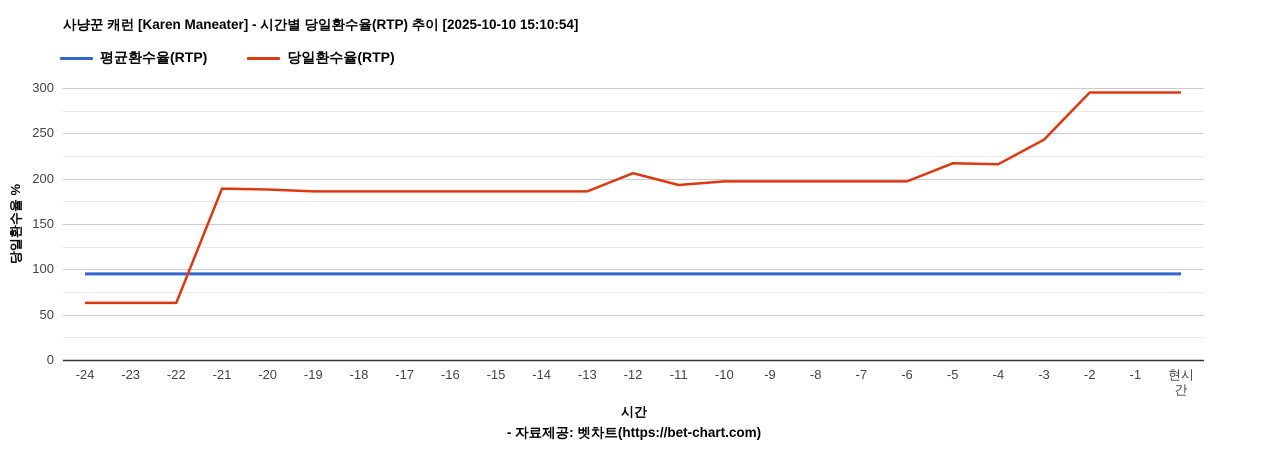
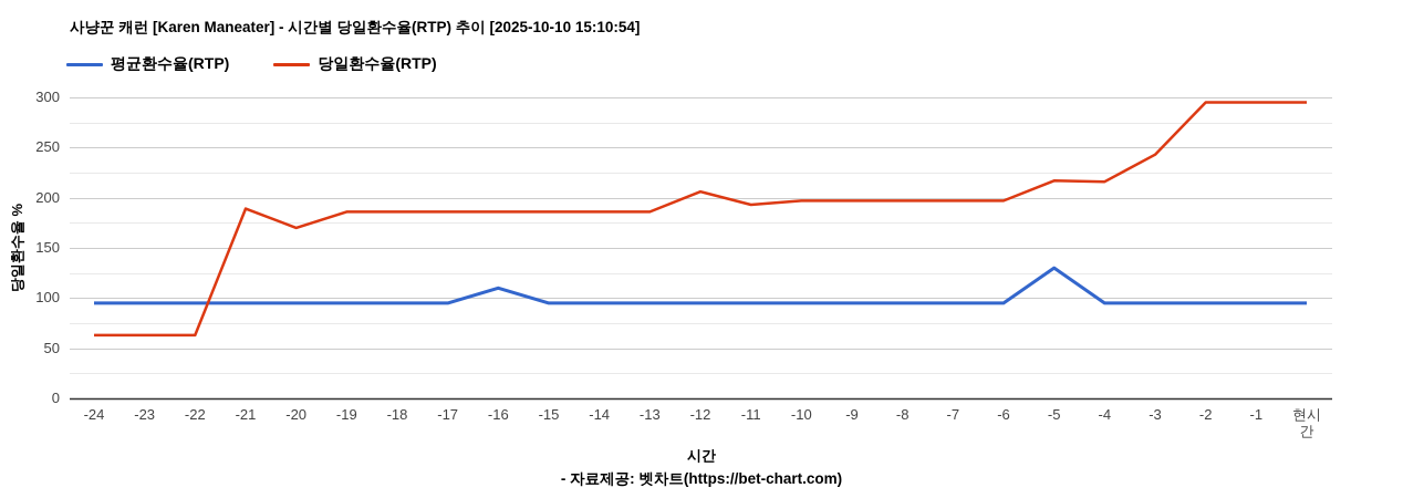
당일환수율(RTP)/-20: 190 -> 170
평균환수율(RTP)/-16: 100 -> 110
평균환수율(RTP)/-5: 100 -> 130
